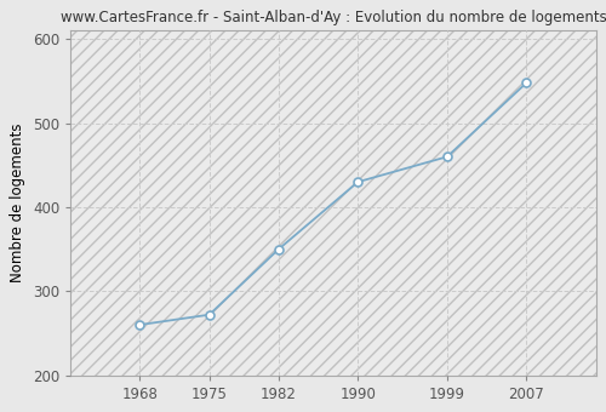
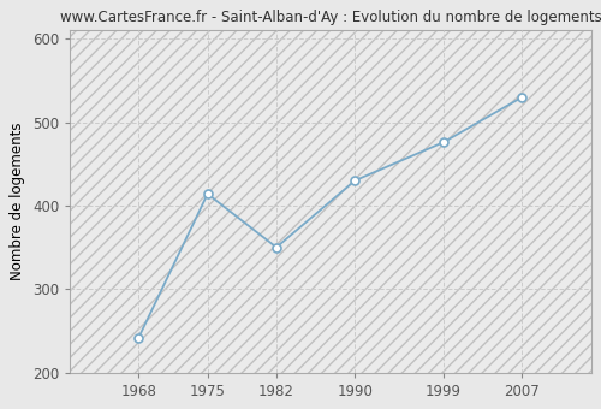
1968: 260 -> 242
1975: 272 -> 414
1999: 460 -> 476
2007: 548 -> 530
